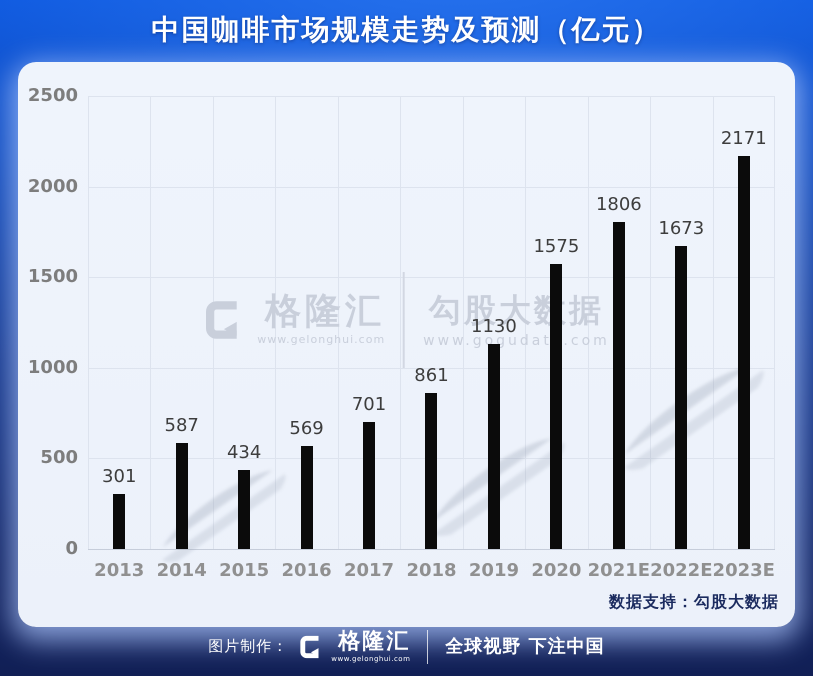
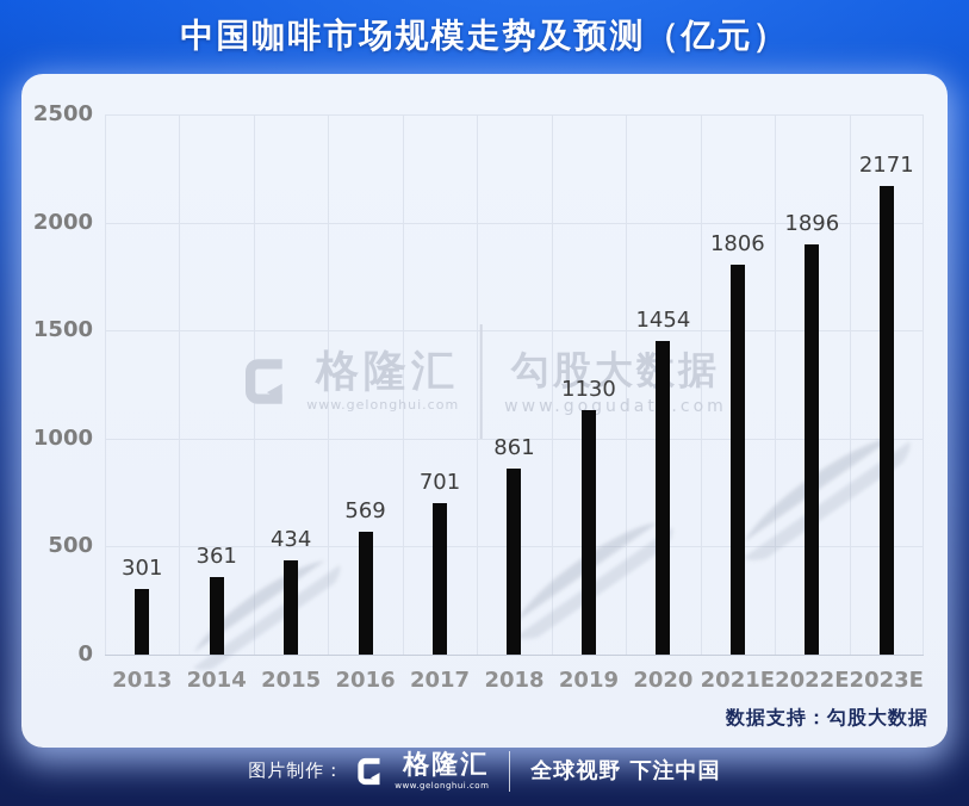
2014: 587 -> 361
2020: 1575 -> 1454
2022E: 1673 -> 1896
